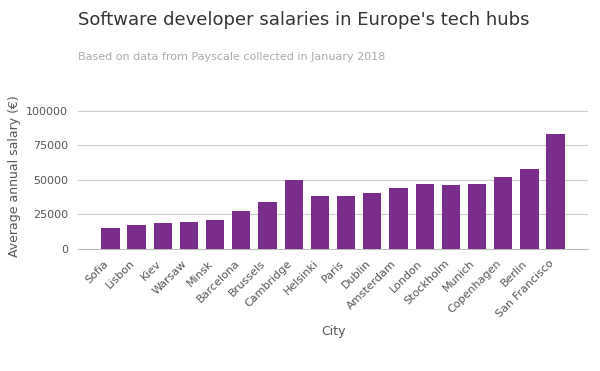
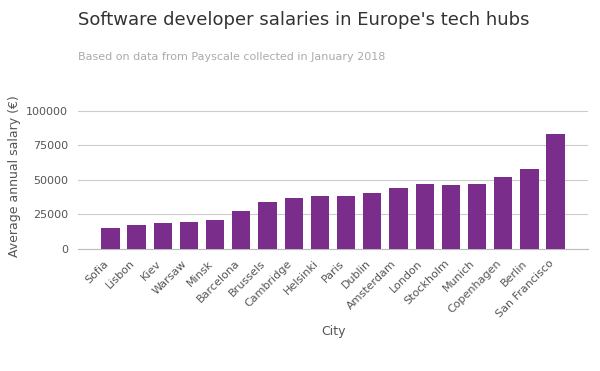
Cambridge: 50000 -> 36000
